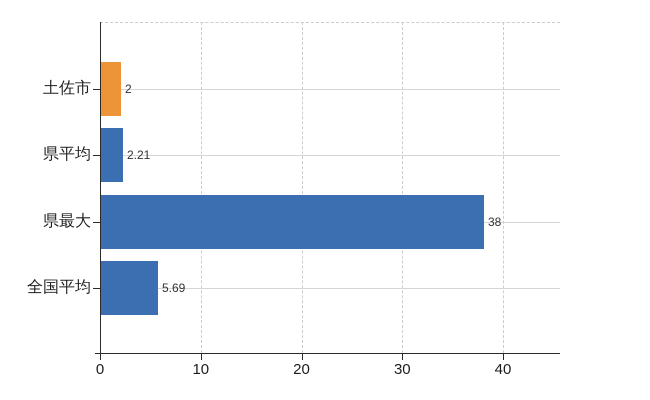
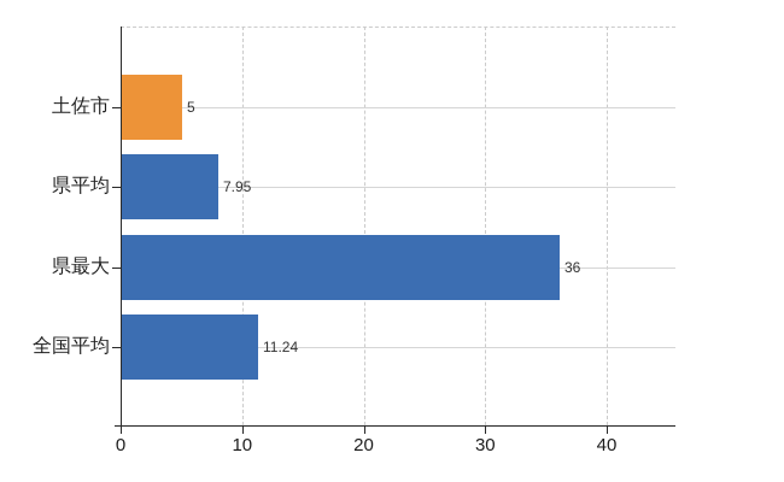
土佐市: 2 -> 5
県平均: 2.21 -> 7.95
県最大: 38 -> 36
全国平均: 5.69 -> 11.24
